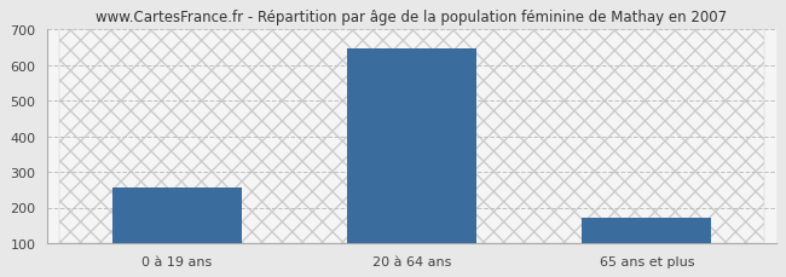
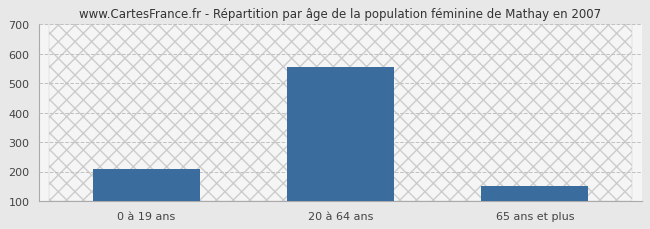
0 à 19 ans: 255 -> 210
20 à 64 ans: 645 -> 555
65 ans et plus: 170 -> 150
